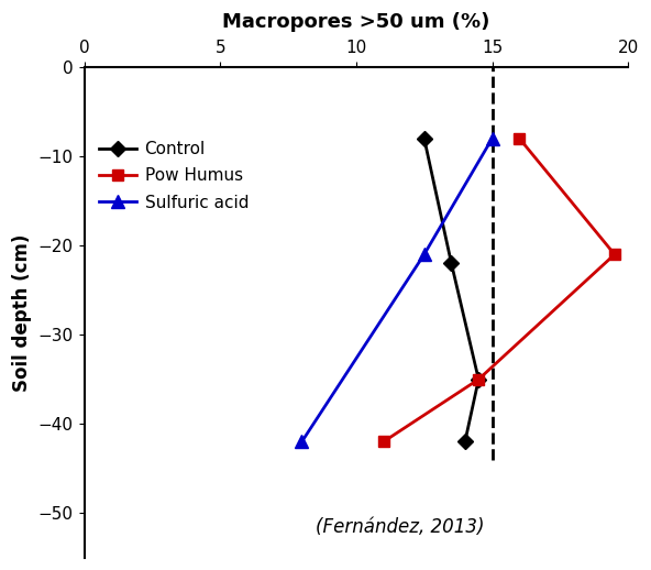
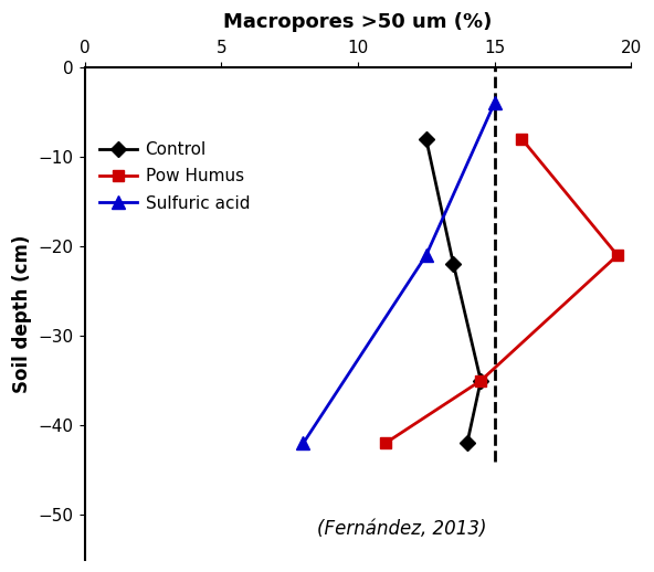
Sulfuric acid/15: -8 -> -4
